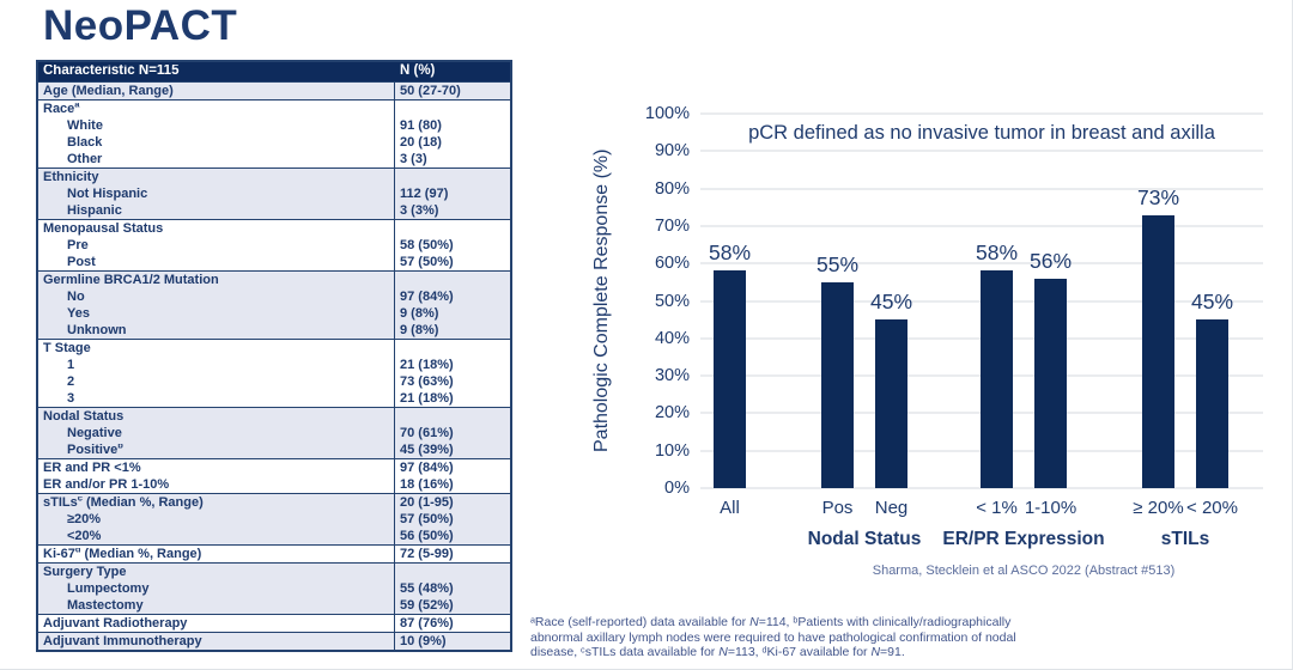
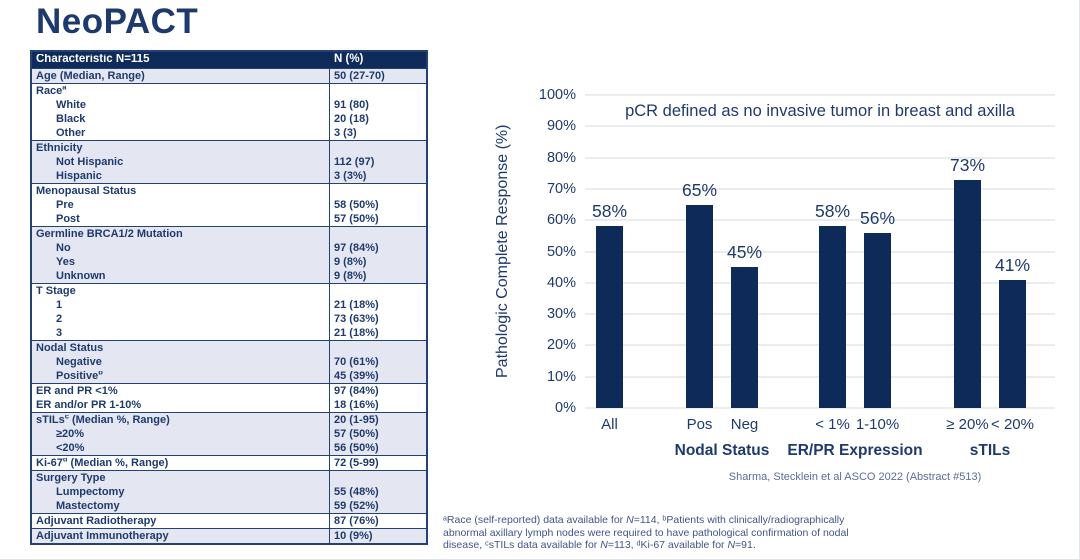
Pos: 55% -> 65%
< 20%: 45% -> 41%
